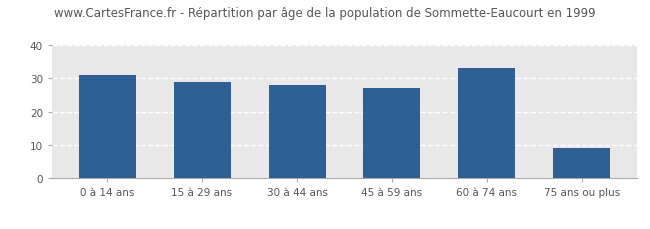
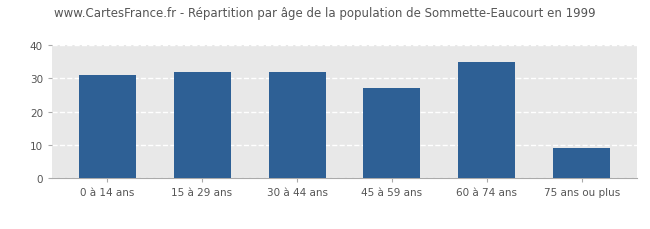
15 à 29 ans: 29 -> 32
30 à 44 ans: 28 -> 32
60 à 74 ans: 33 -> 35
